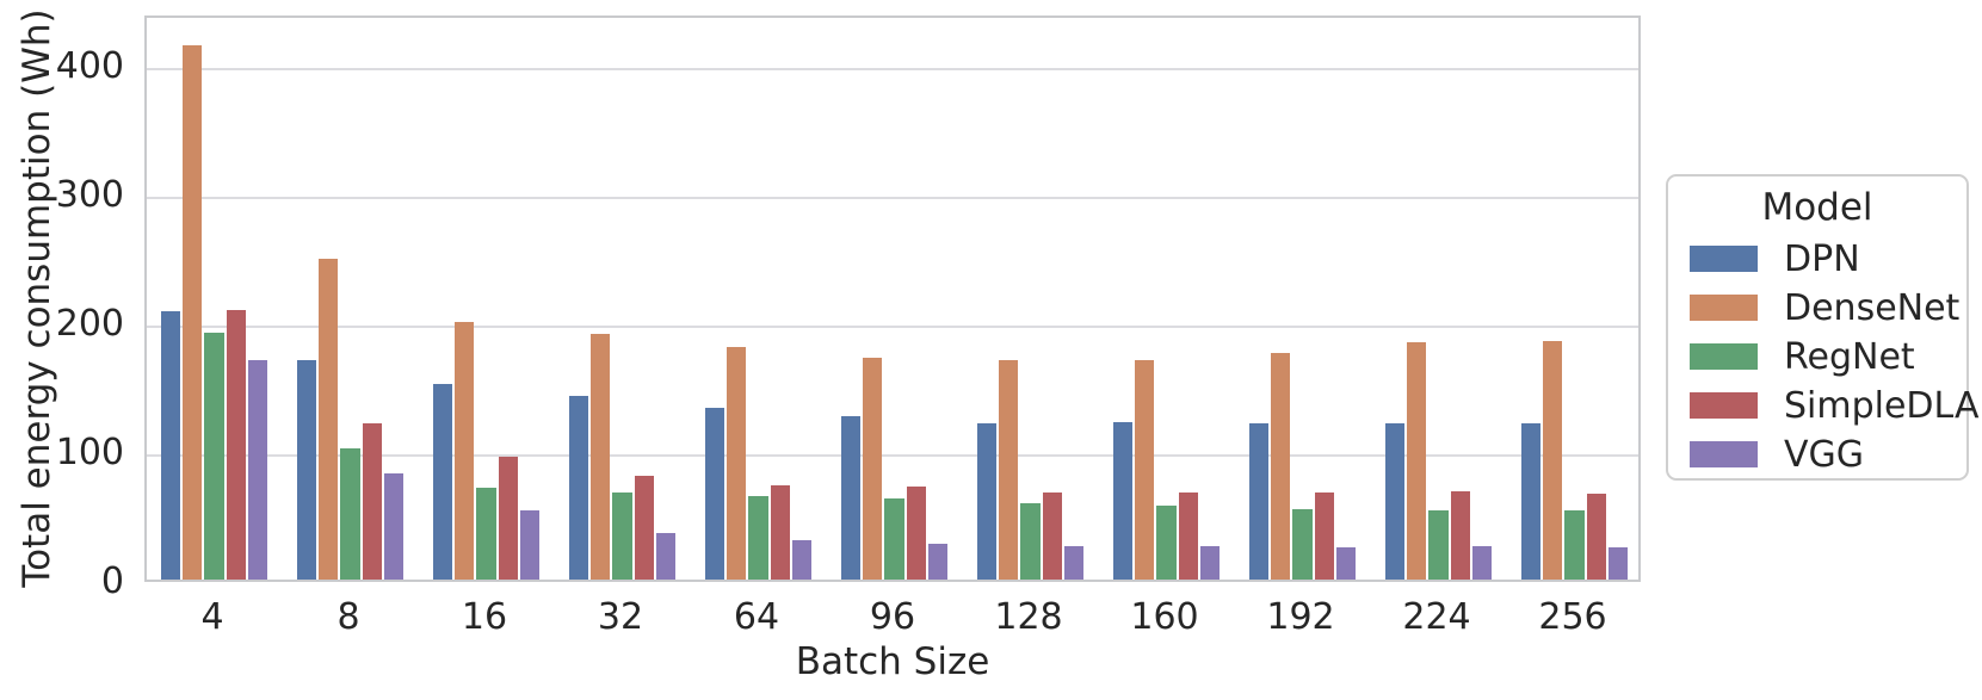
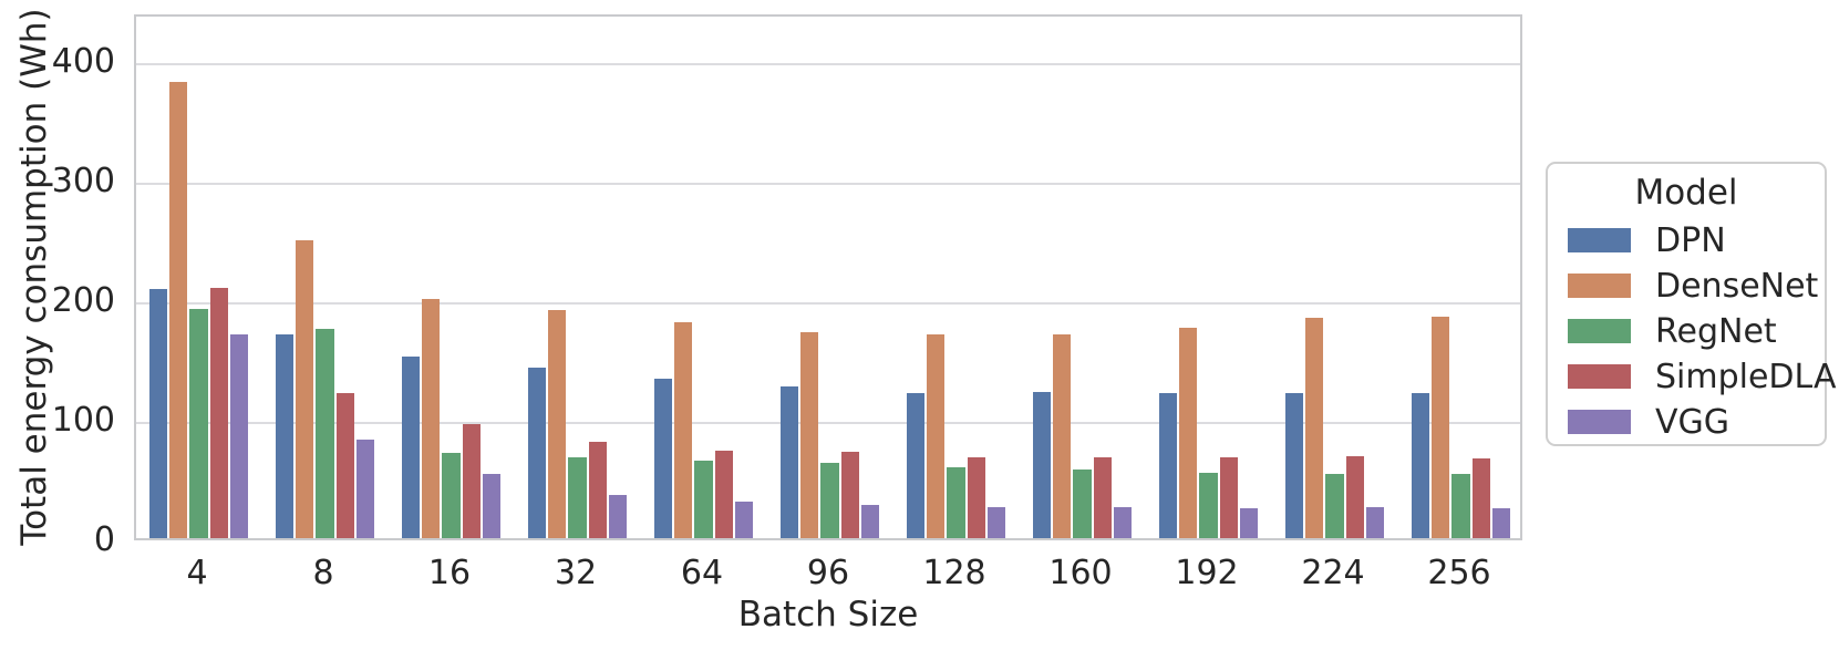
DenseNet/4: 415 -> 382
RegNet/8: 102 -> 175
